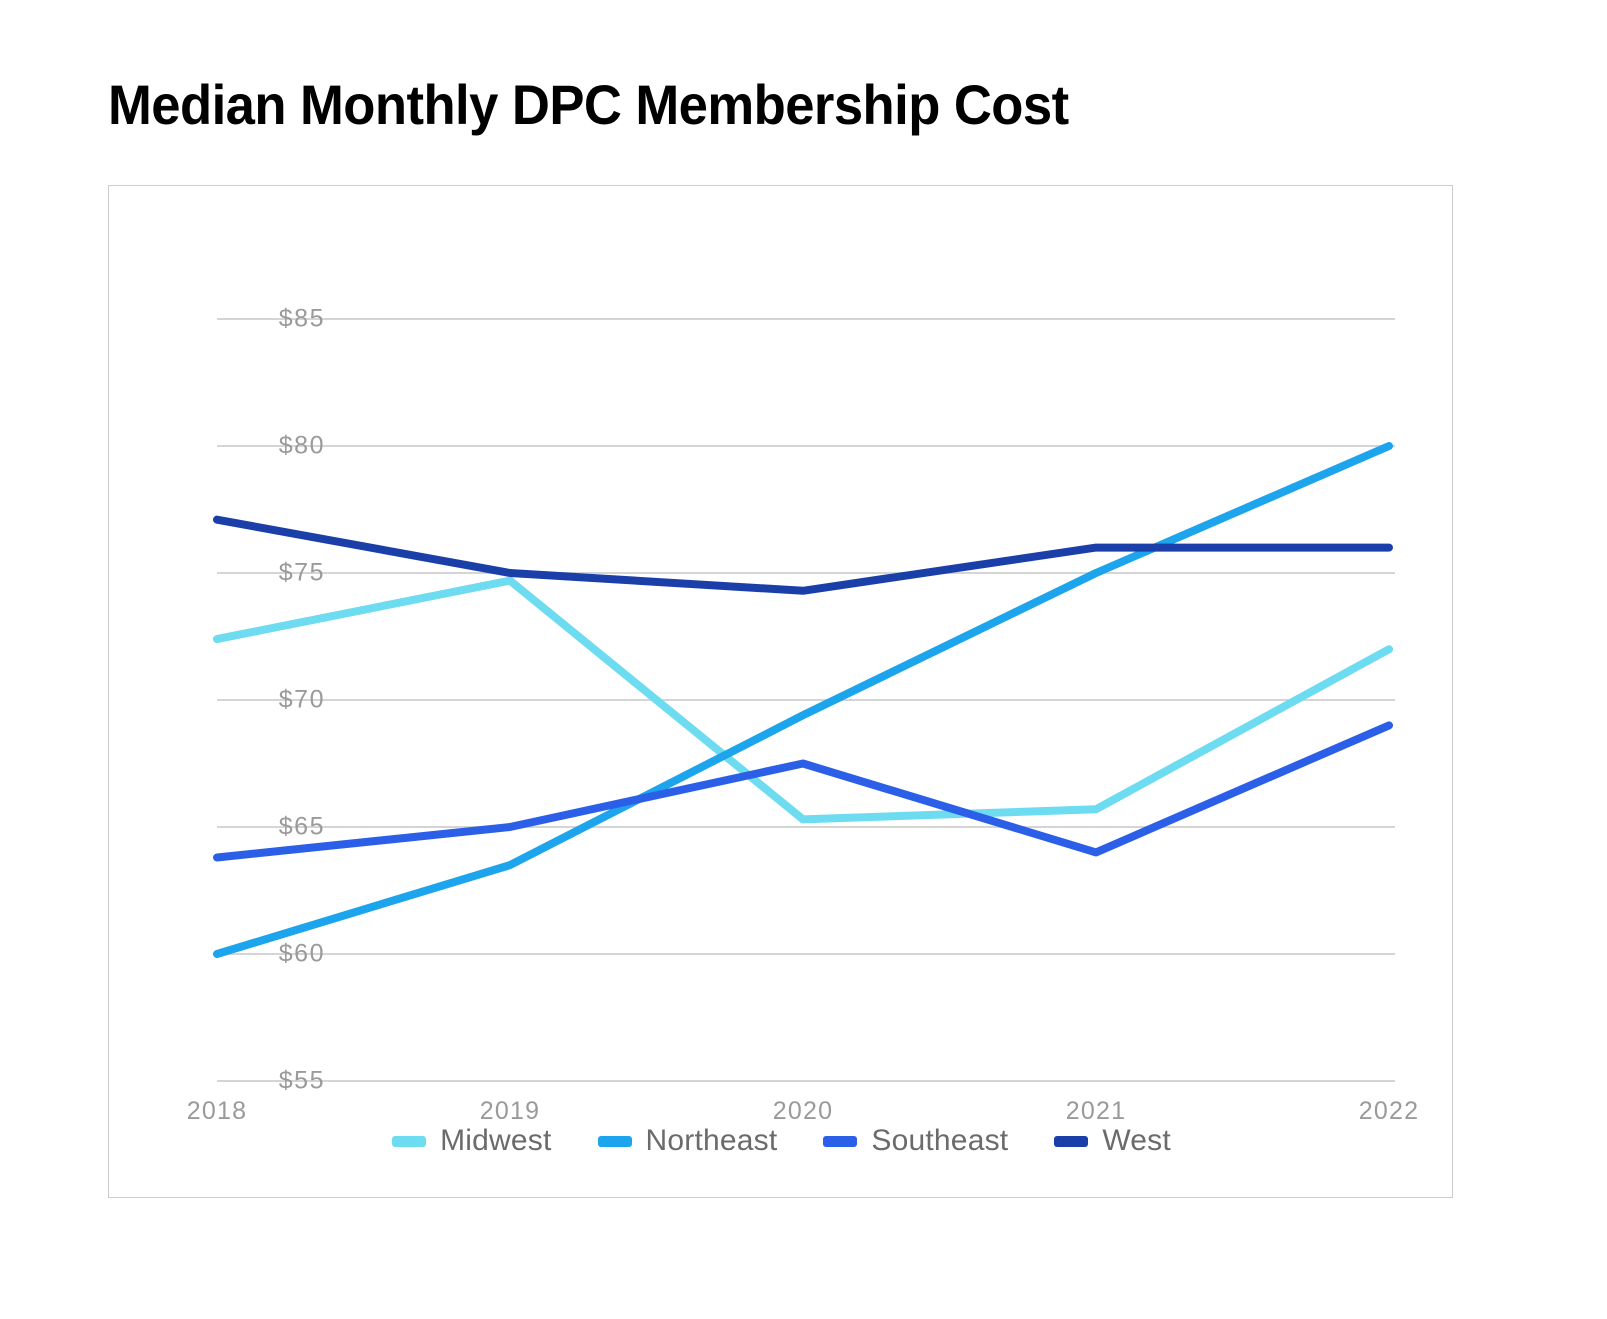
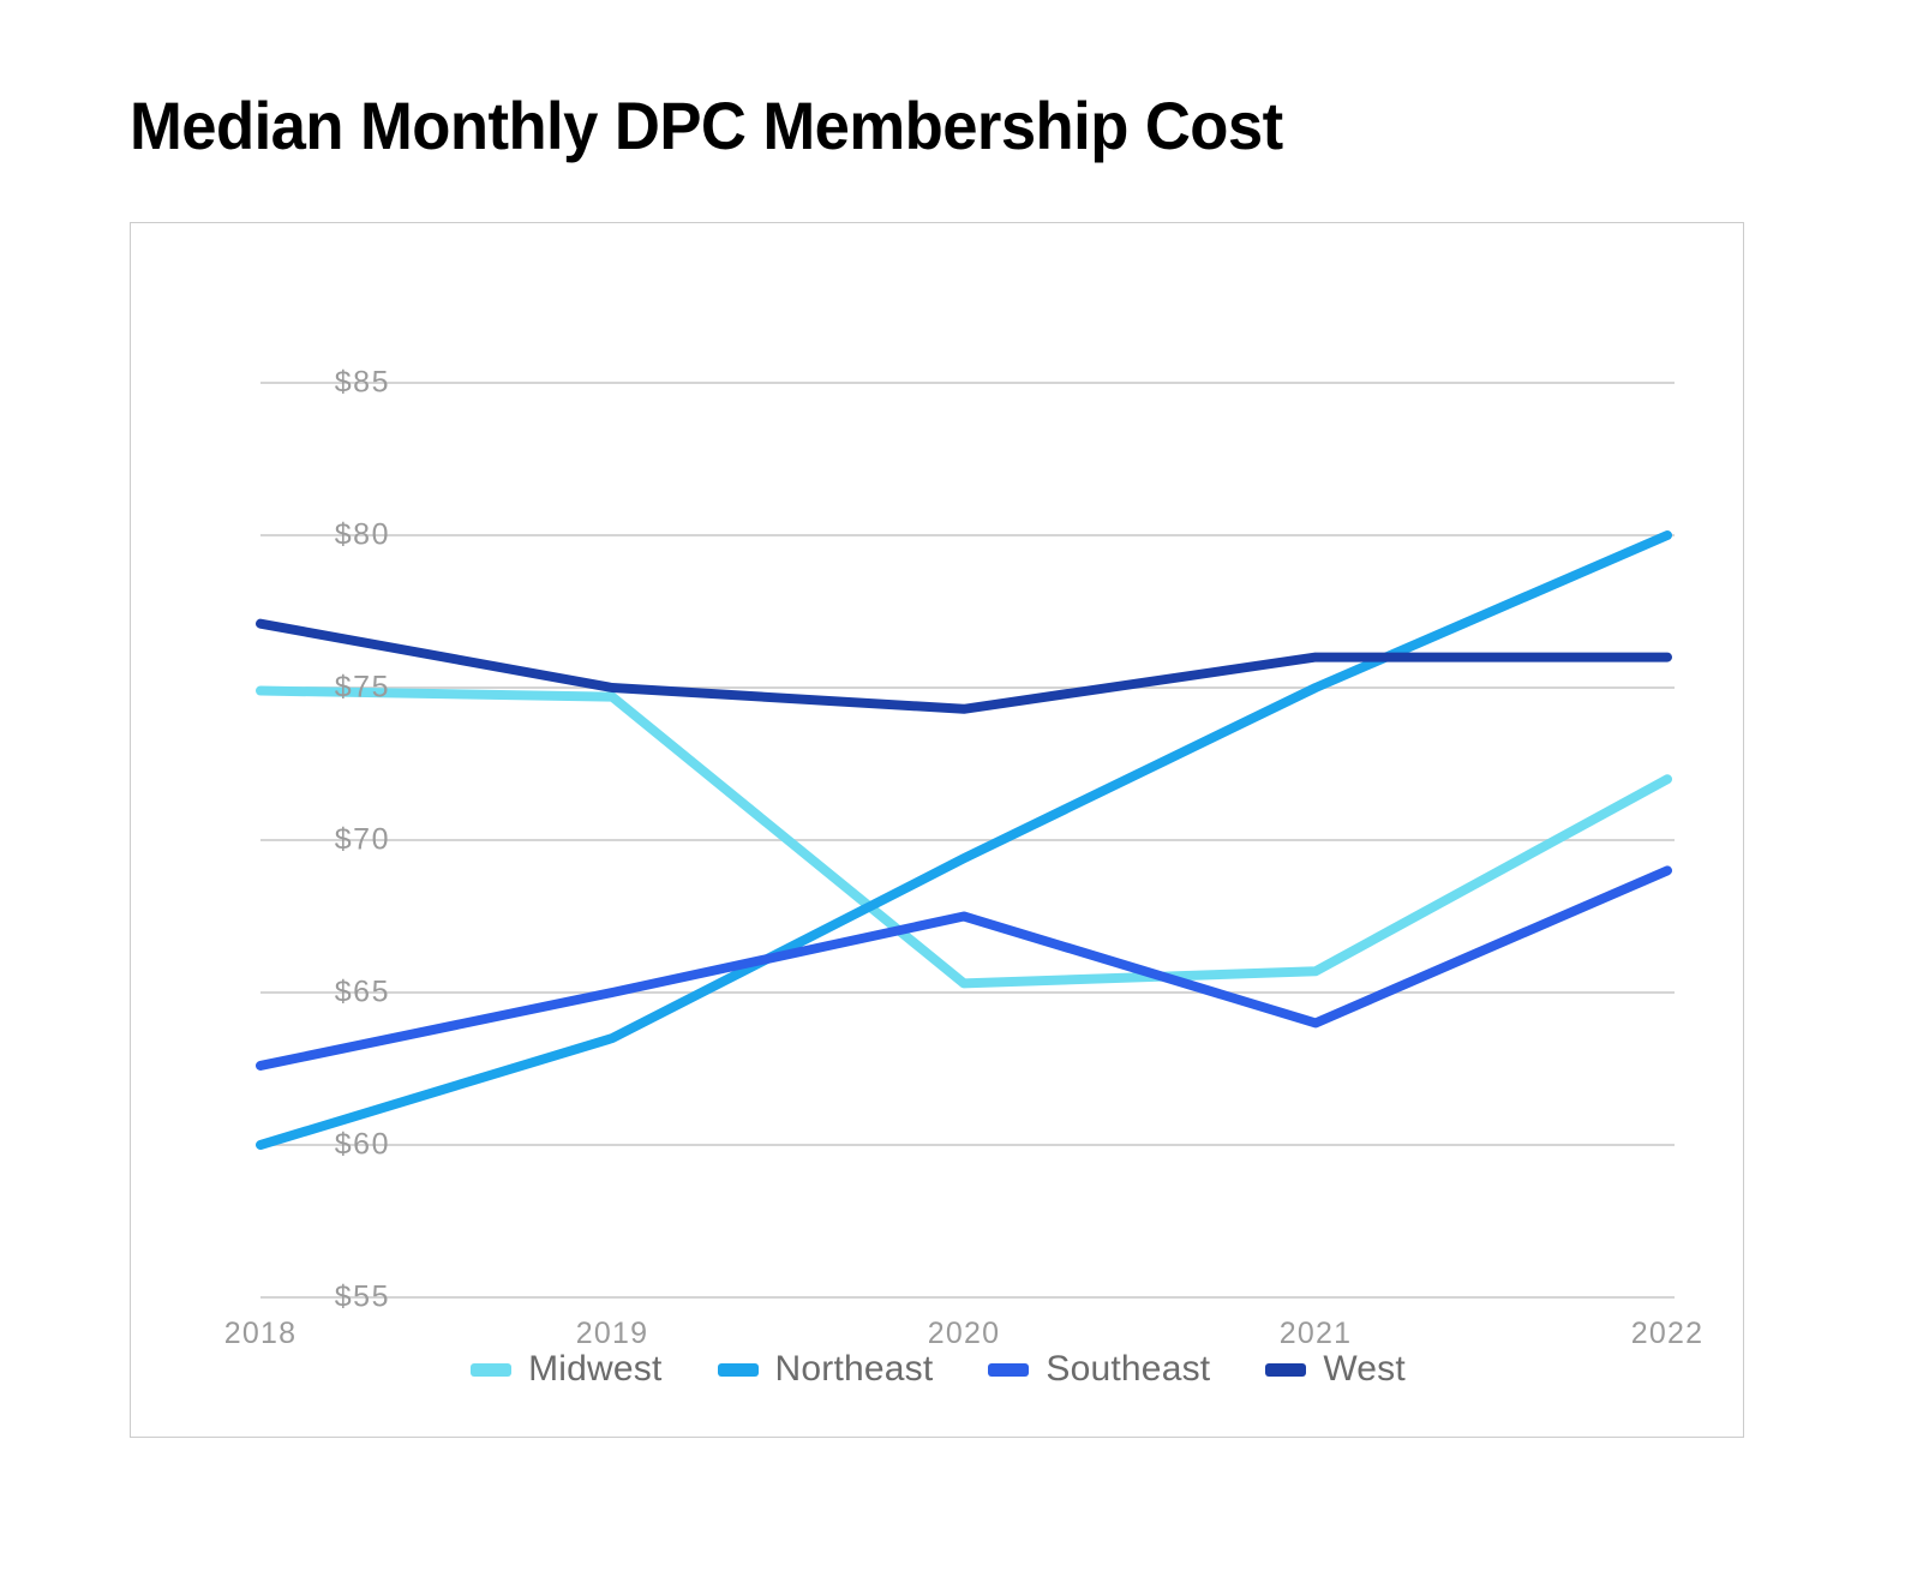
Midwest/2018: $72.4 -> $74.9
Southeast/2018: $63.8 -> $62.6
